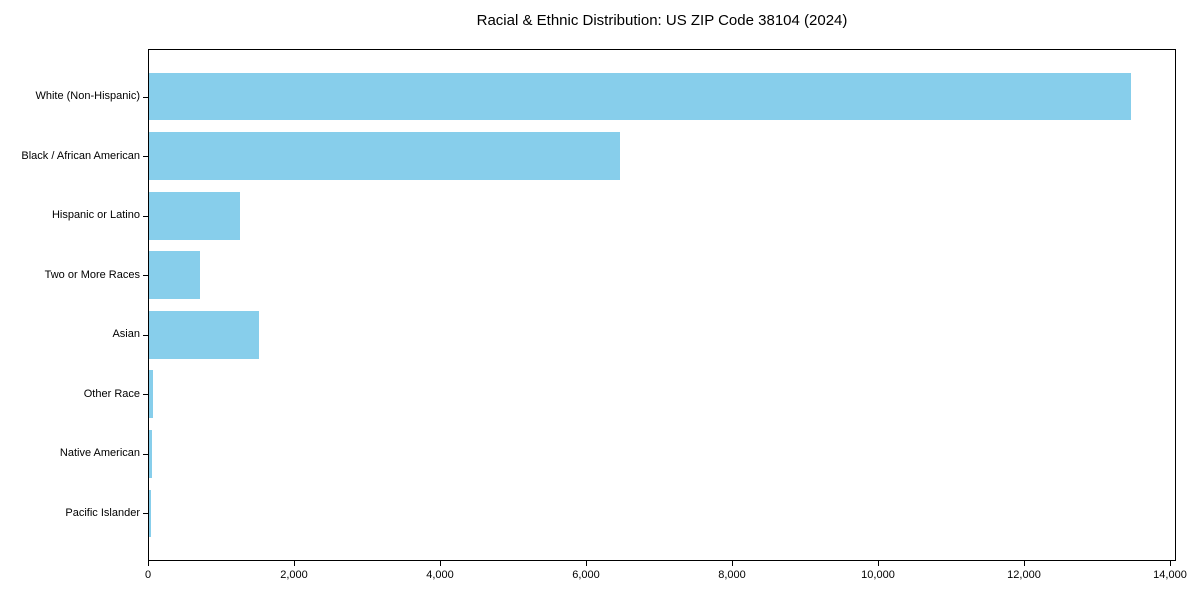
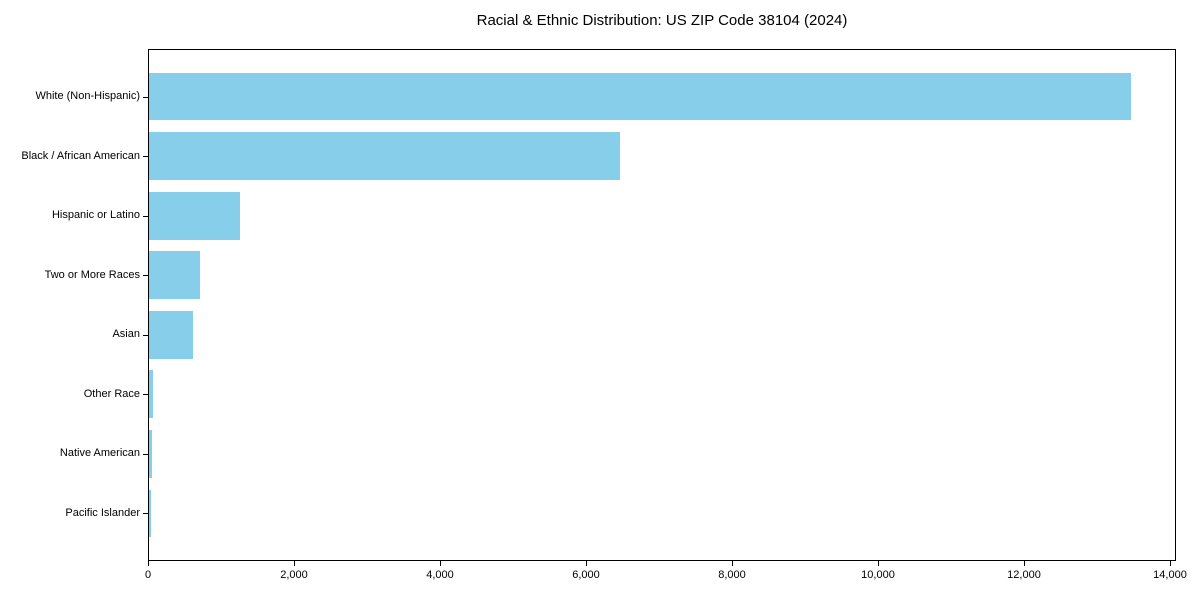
Asian: 1500 -> 600
